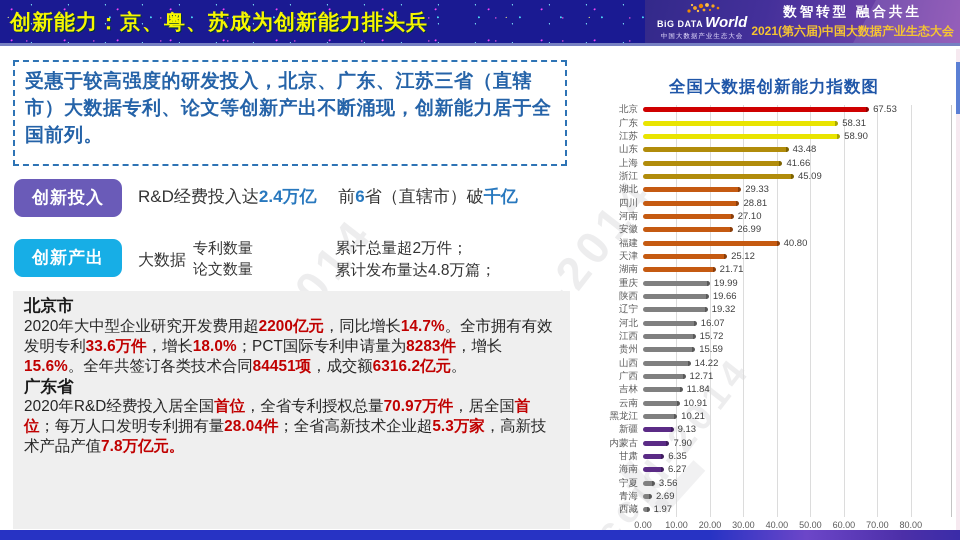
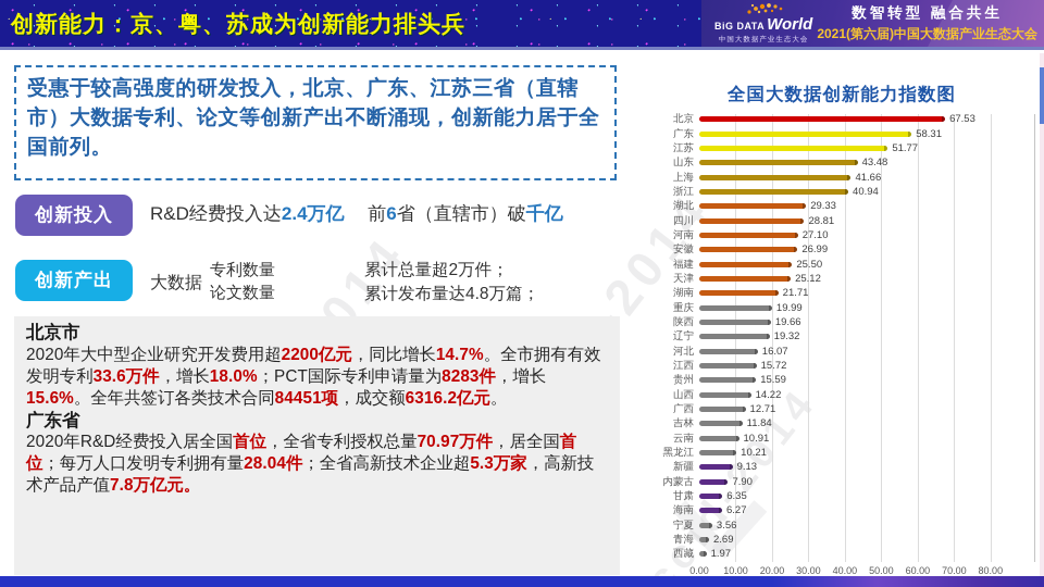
江苏: 58.90 -> 51.77
浙江: 45.09 -> 40.94
福建: 40.80 -> 25.50
